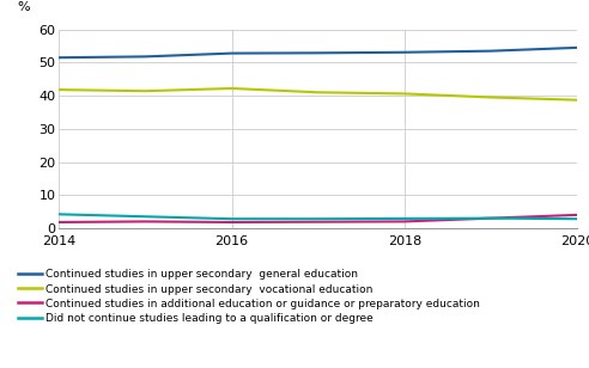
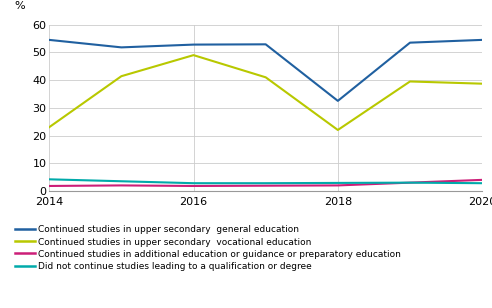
Continued studies in upper secondary general education/2014: 51.5 -> 54.5
Continued studies in upper secondary vocational education/2014: 41.8 -> 23.0
Continued studies in upper secondary vocational education/2016: 42.2 -> 49.0
Continued studies in upper secondary general education/2018: 53.1 -> 32.5
Continued studies in upper secondary vocational education/2018: 40.6 -> 22.0
